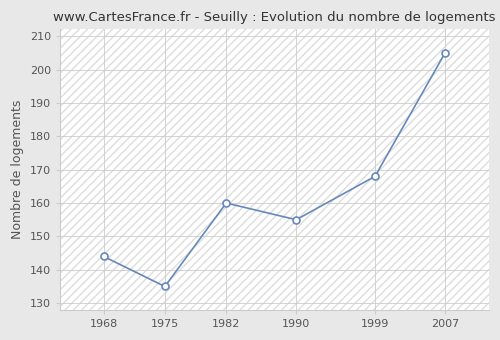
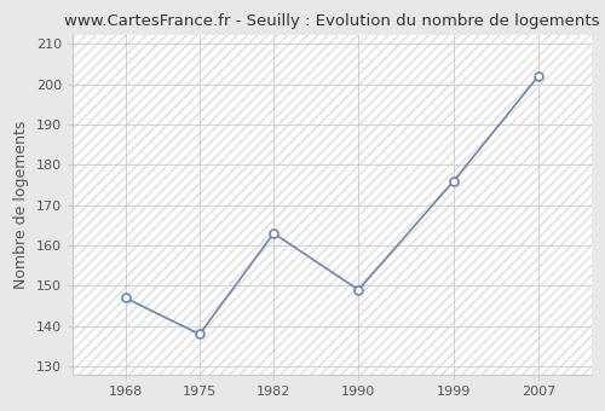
1968: 144 -> 147
1975: 135 -> 138
1982: 160 -> 163
1990: 155 -> 149
1999: 168 -> 176
2007: 205 -> 202
